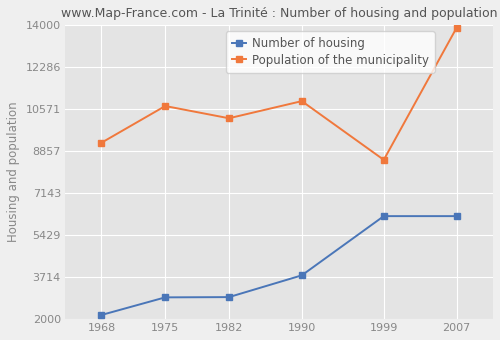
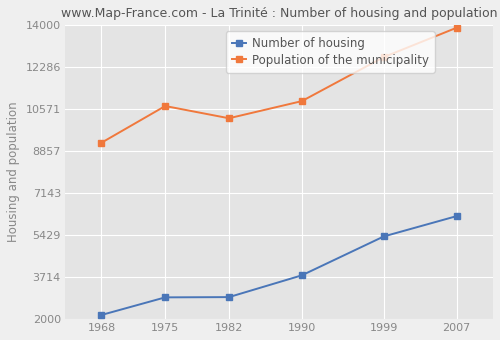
Number of housing/1999: 6200 -> 5370
Population of the municipality/1999: 8500 -> 12700
